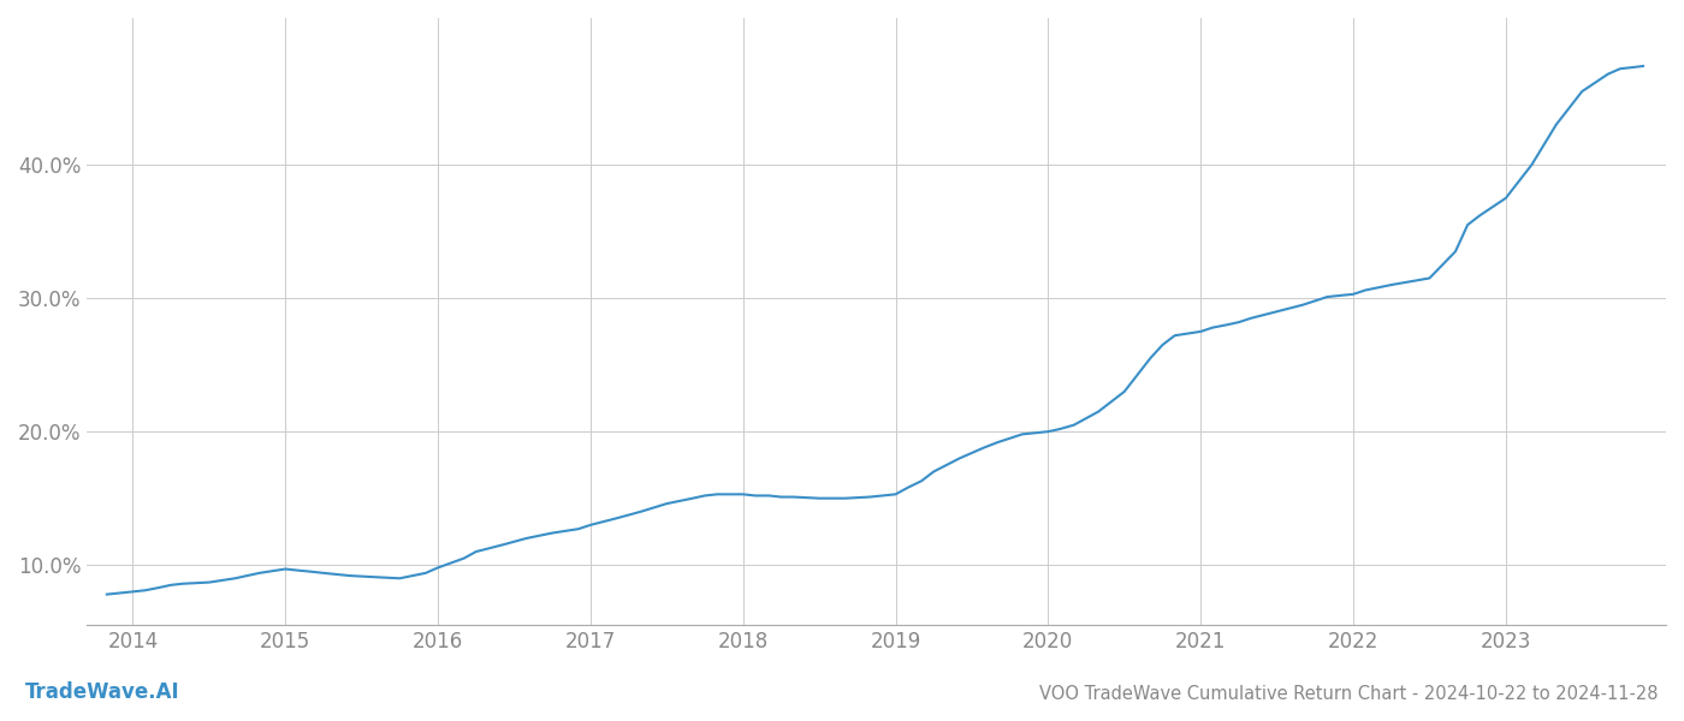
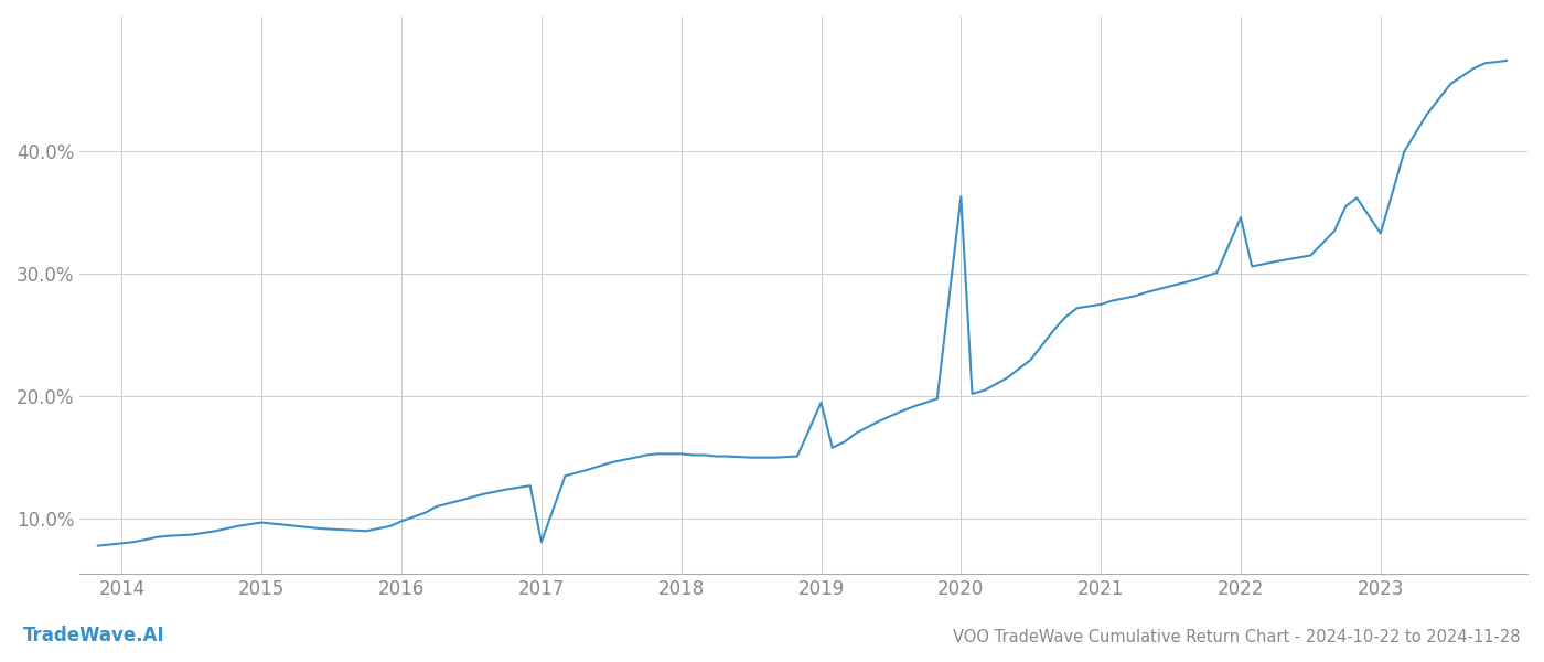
2017: 13.0% -> 8.1%
2019: 15.3% -> 19.5%
2020: 20.0% -> 36.3%
2022: 30.3% -> 34.6%
2023: 37.5% -> 33.3%
